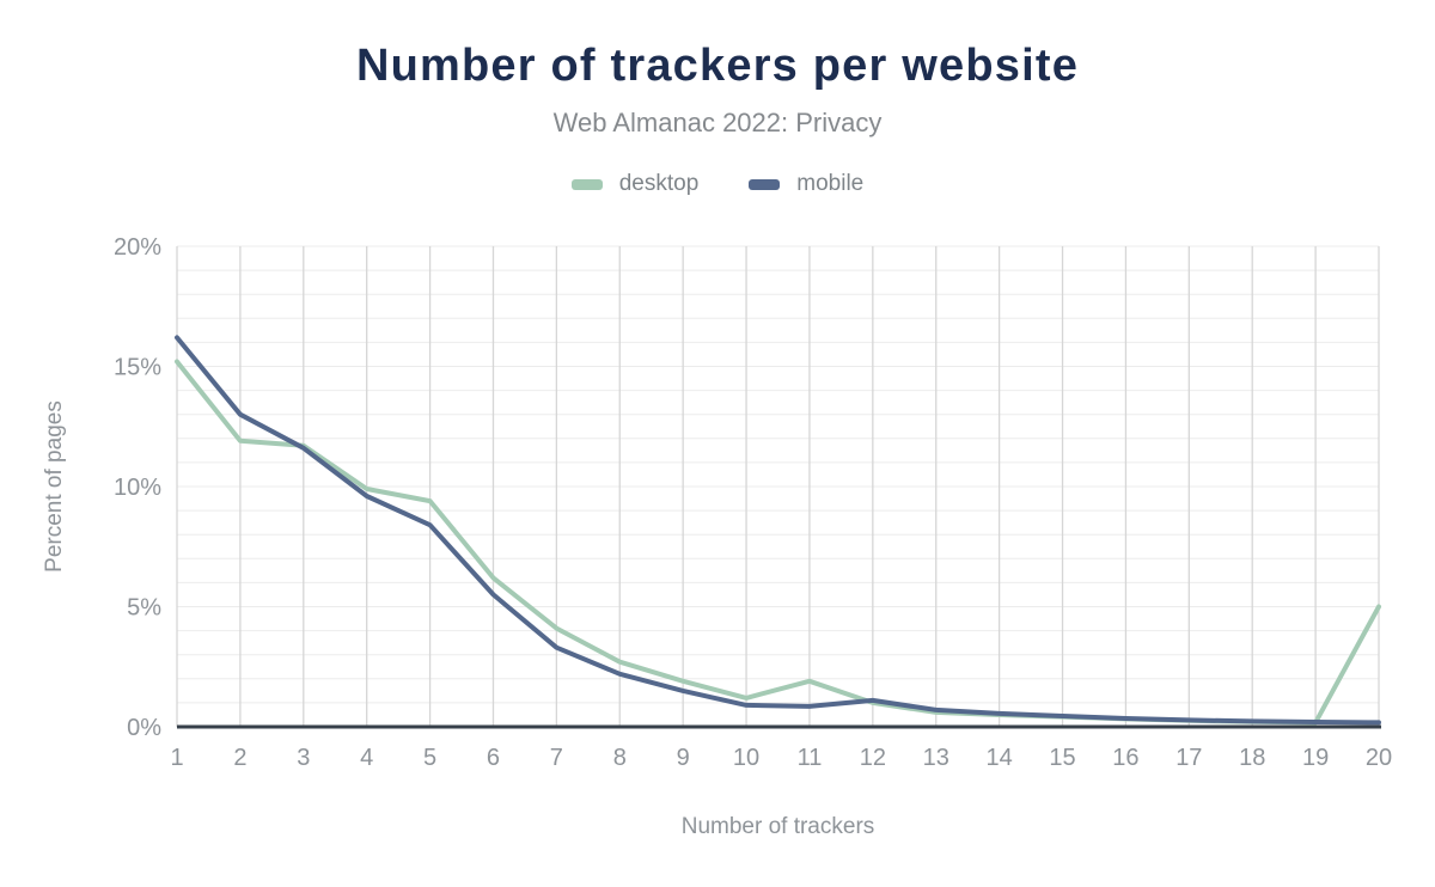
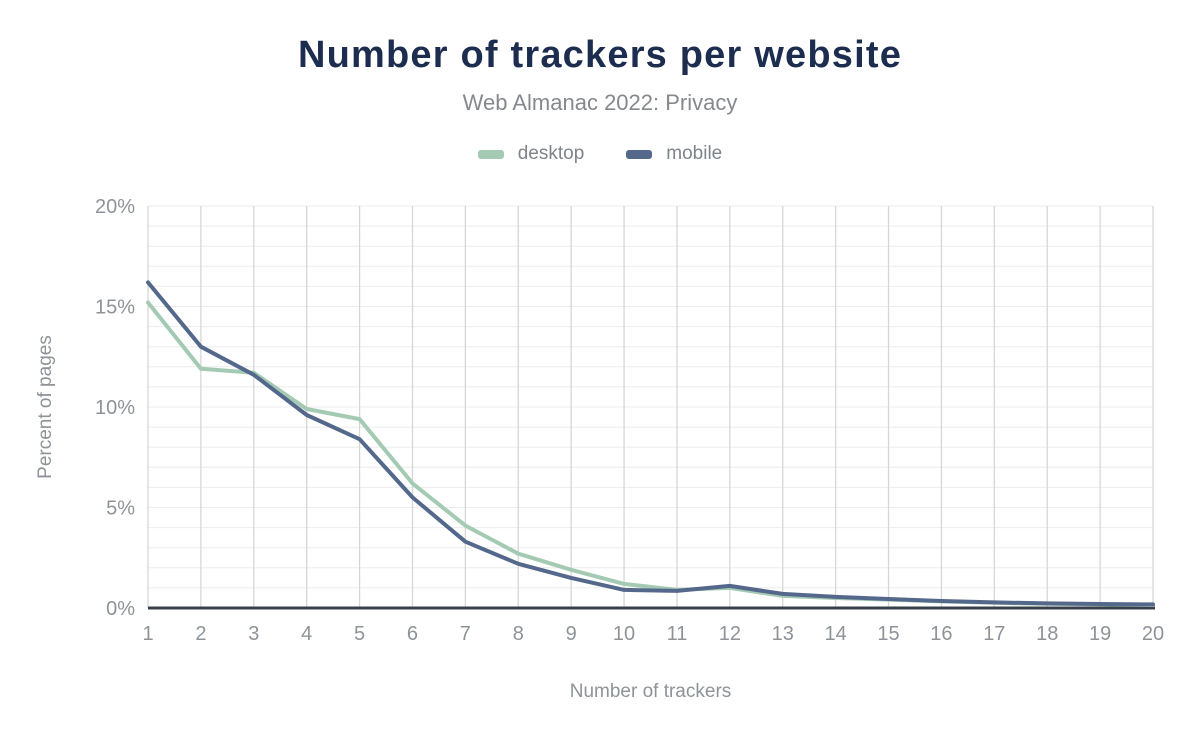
desktop/11: 1.9% -> 0.9%
desktop/20: 5.0% -> 0.1%
